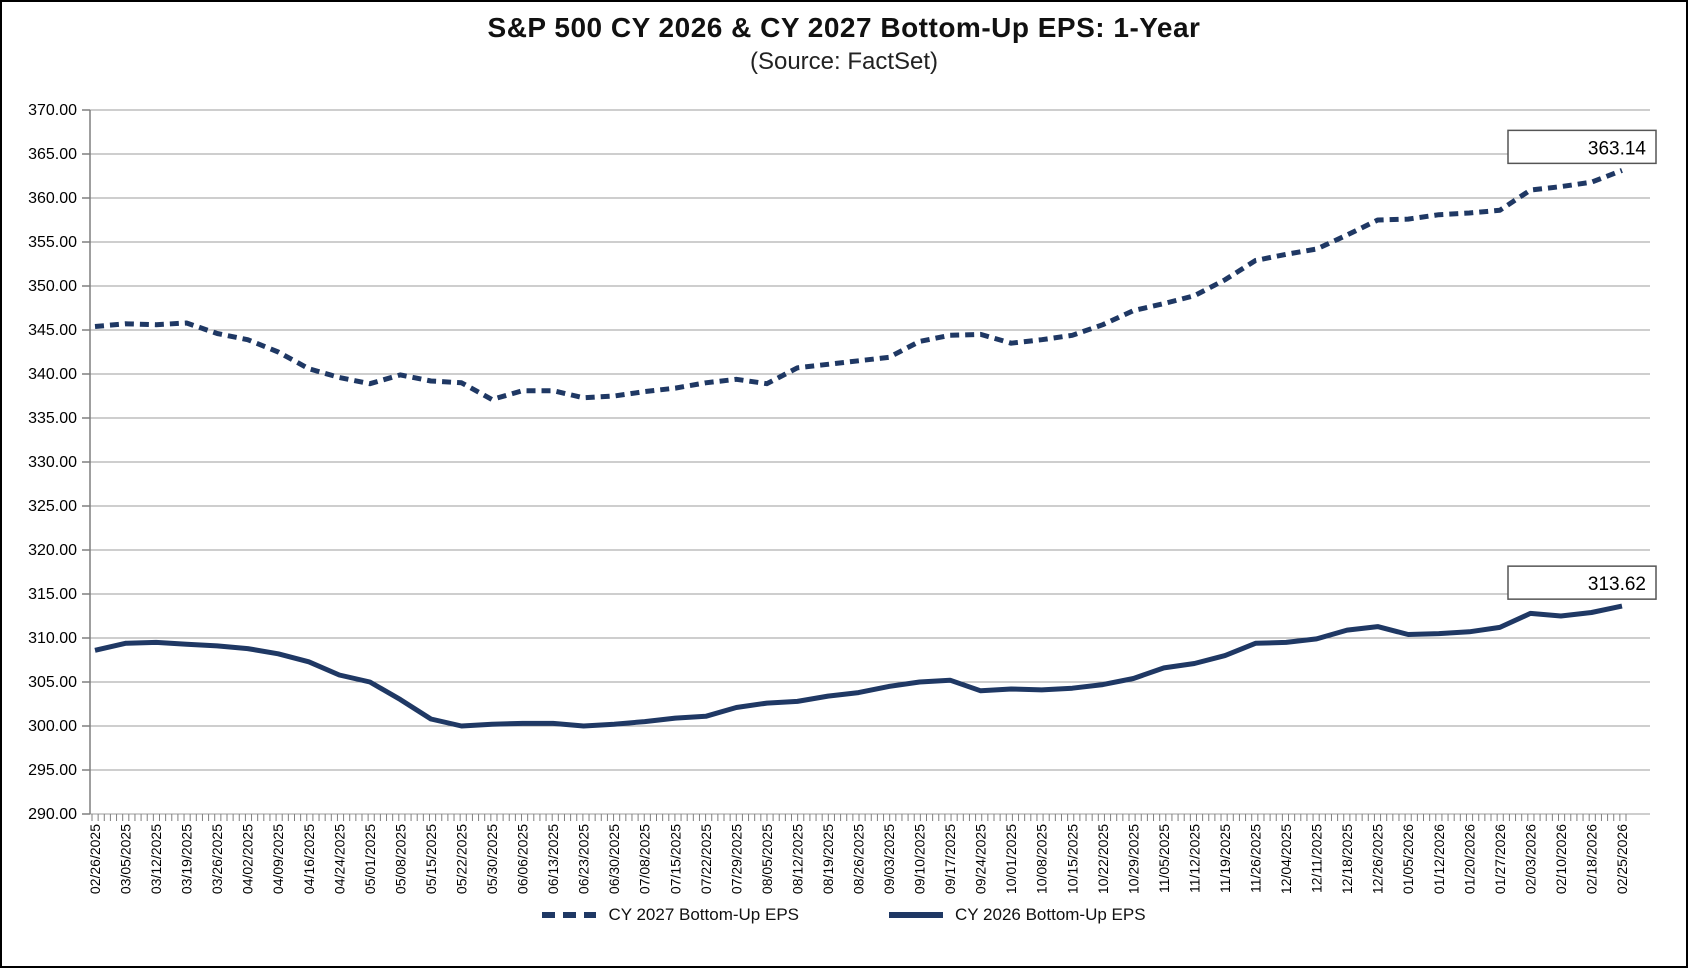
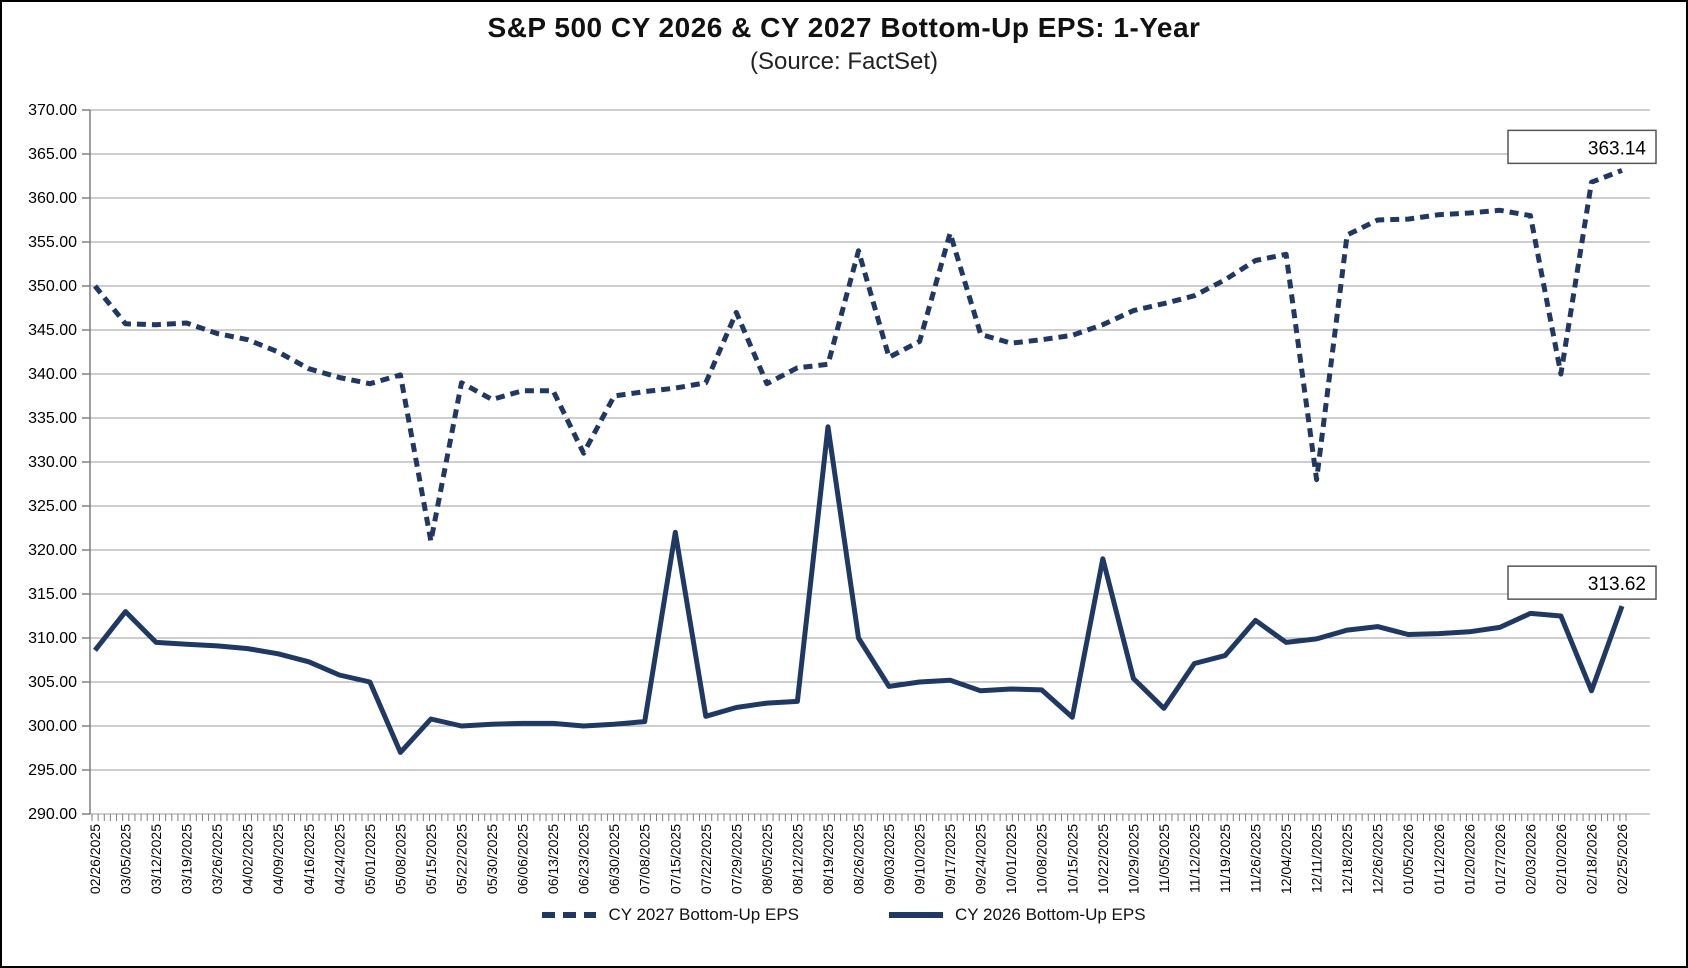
CY 2027 Bottom-Up EPS/02/26/2025: 345 -> 350
CY 2026 Bottom-Up EPS/03/05/2025: 309 -> 313
CY 2026 Bottom-Up EPS/05/08/2025: 303 -> 297
CY 2027 Bottom-Up EPS/05/15/2025: 339 -> 321
CY 2027 Bottom-Up EPS/06/23/2025: 337 -> 331
CY 2026 Bottom-Up EPS/07/15/2025: 301 -> 322
CY 2027 Bottom-Up EPS/07/29/2025: 339 -> 347
CY 2026 Bottom-Up EPS/08/19/2025: 303 -> 334
CY 2027 Bottom-Up EPS/08/26/2025: 342 -> 354
CY 2026 Bottom-Up EPS/08/26/2025: 304 -> 310
CY 2027 Bottom-Up EPS/09/17/2025: 344 -> 356
CY 2026 Bottom-Up EPS/10/15/2025: 304 -> 301
CY 2026 Bottom-Up EPS/10/22/2025: 305 -> 319
CY 2026 Bottom-Up EPS/11/05/2025: 307 -> 302
CY 2026 Bottom-Up EPS/11/26/2025: 309 -> 312
CY 2027 Bottom-Up EPS/12/11/2025: 354 -> 328
CY 2027 Bottom-Up EPS/02/03/2026: 361 -> 358
CY 2027 Bottom-Up EPS/02/10/2026: 361 -> 340
CY 2026 Bottom-Up EPS/02/18/2026: 313 -> 304
